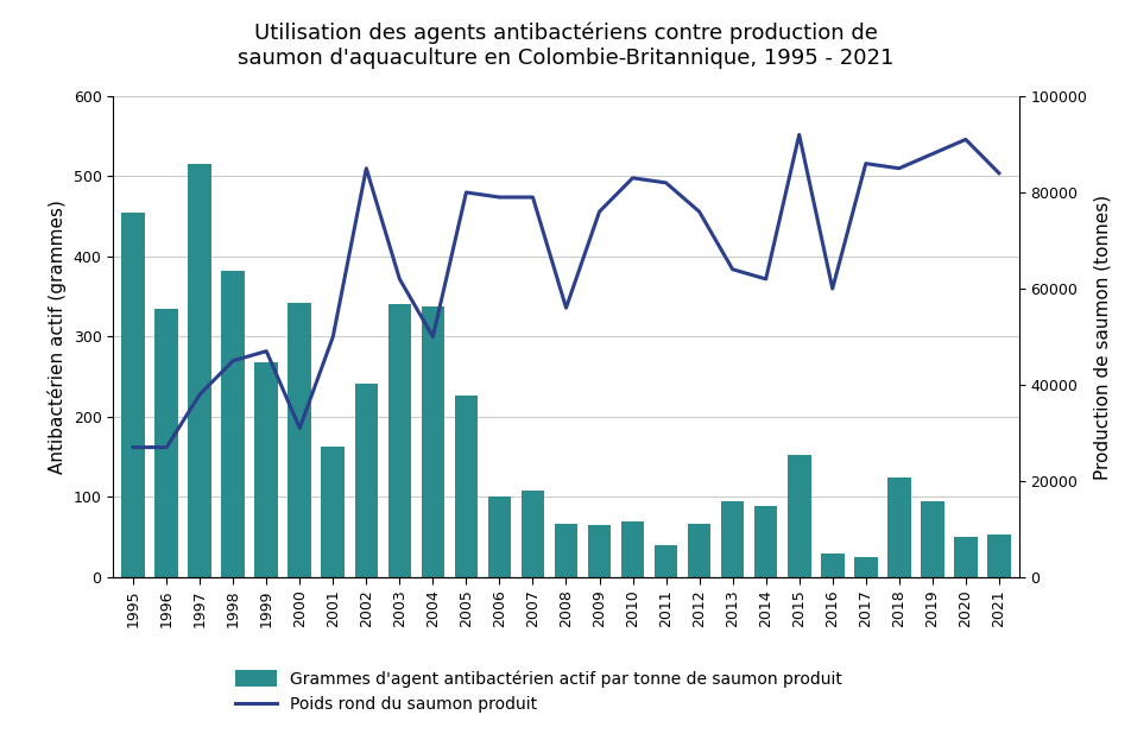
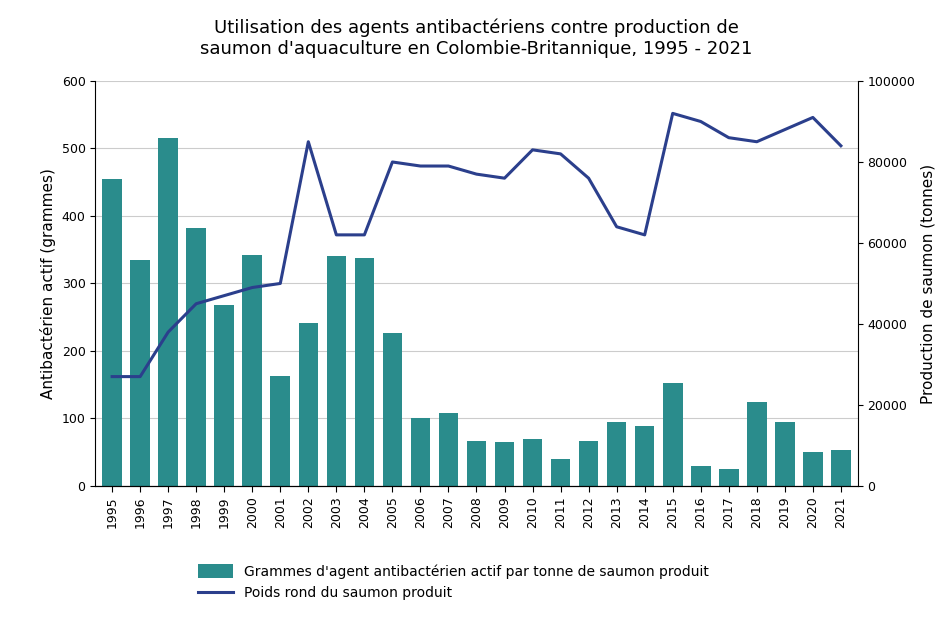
Poids rond du saumon produit/2000: 31000 -> 49000
Poids rond du saumon produit/2004: 50000 -> 62000
Poids rond du saumon produit/2008: 56000 -> 77000
Poids rond du saumon produit/2016: 60000 -> 90000
